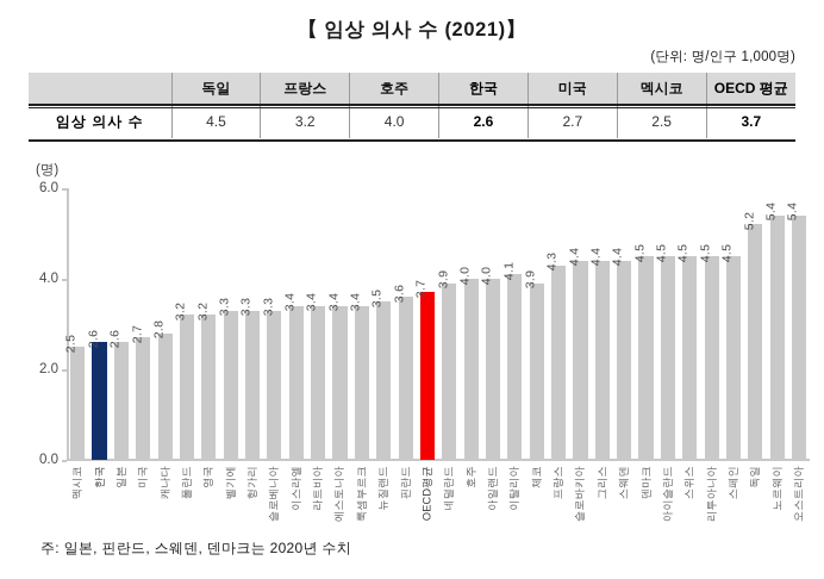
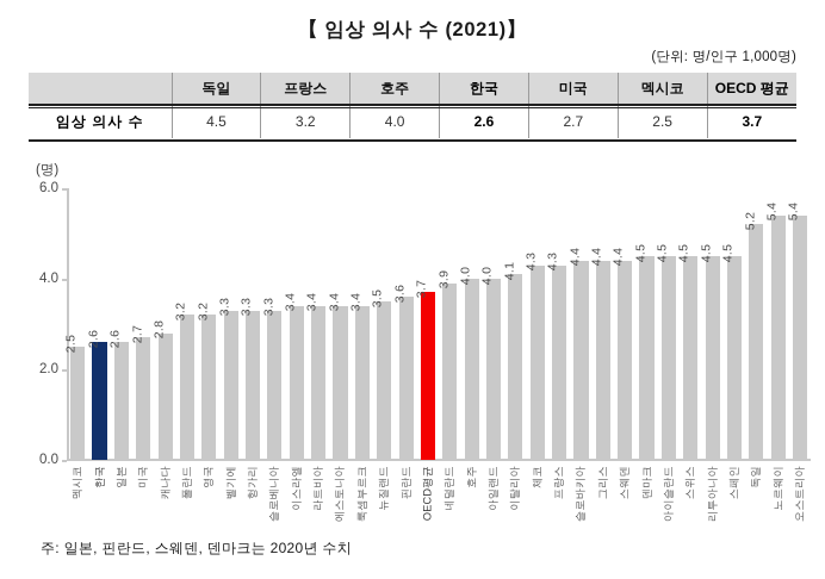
체코: 3.9 -> 4.3
